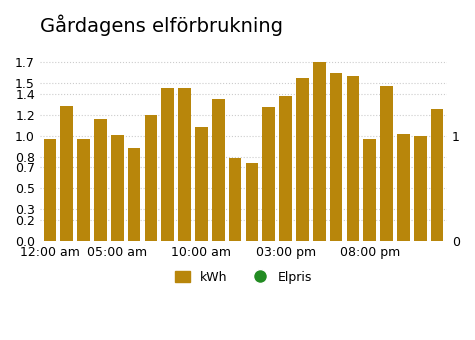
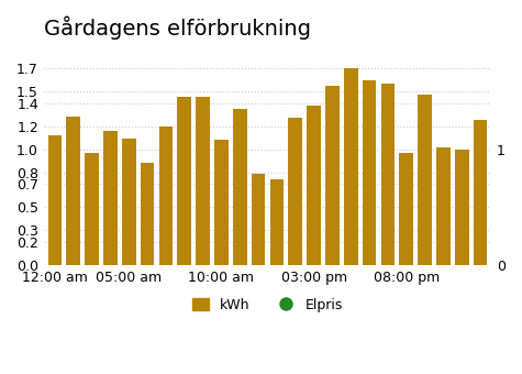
12:00 am: 0.97 -> 1.12
05:00 am: 1.01 -> 1.09
